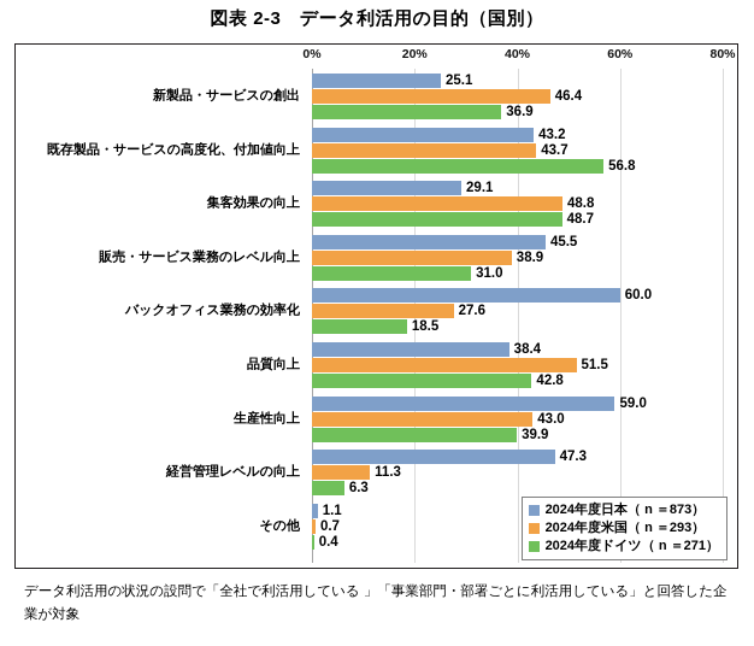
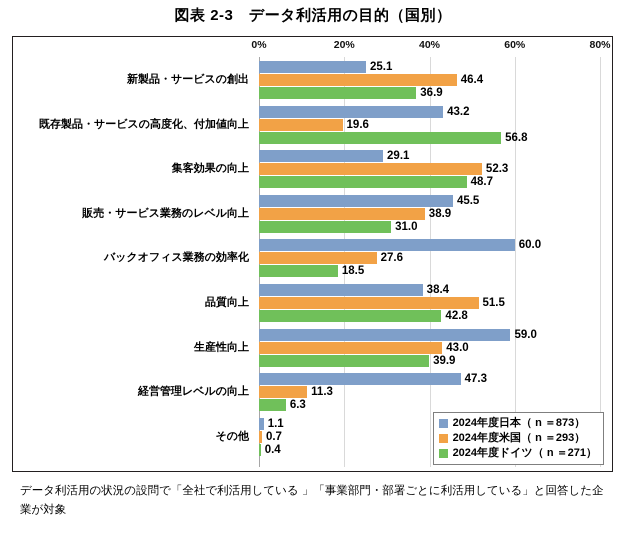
2024年度米国（ n ＝293）/既存製品・サービスの高度化、付加値向上: 43.7 -> 19.6
2024年度米国（ n ＝293）/集客効果の向上: 48.8 -> 52.3
